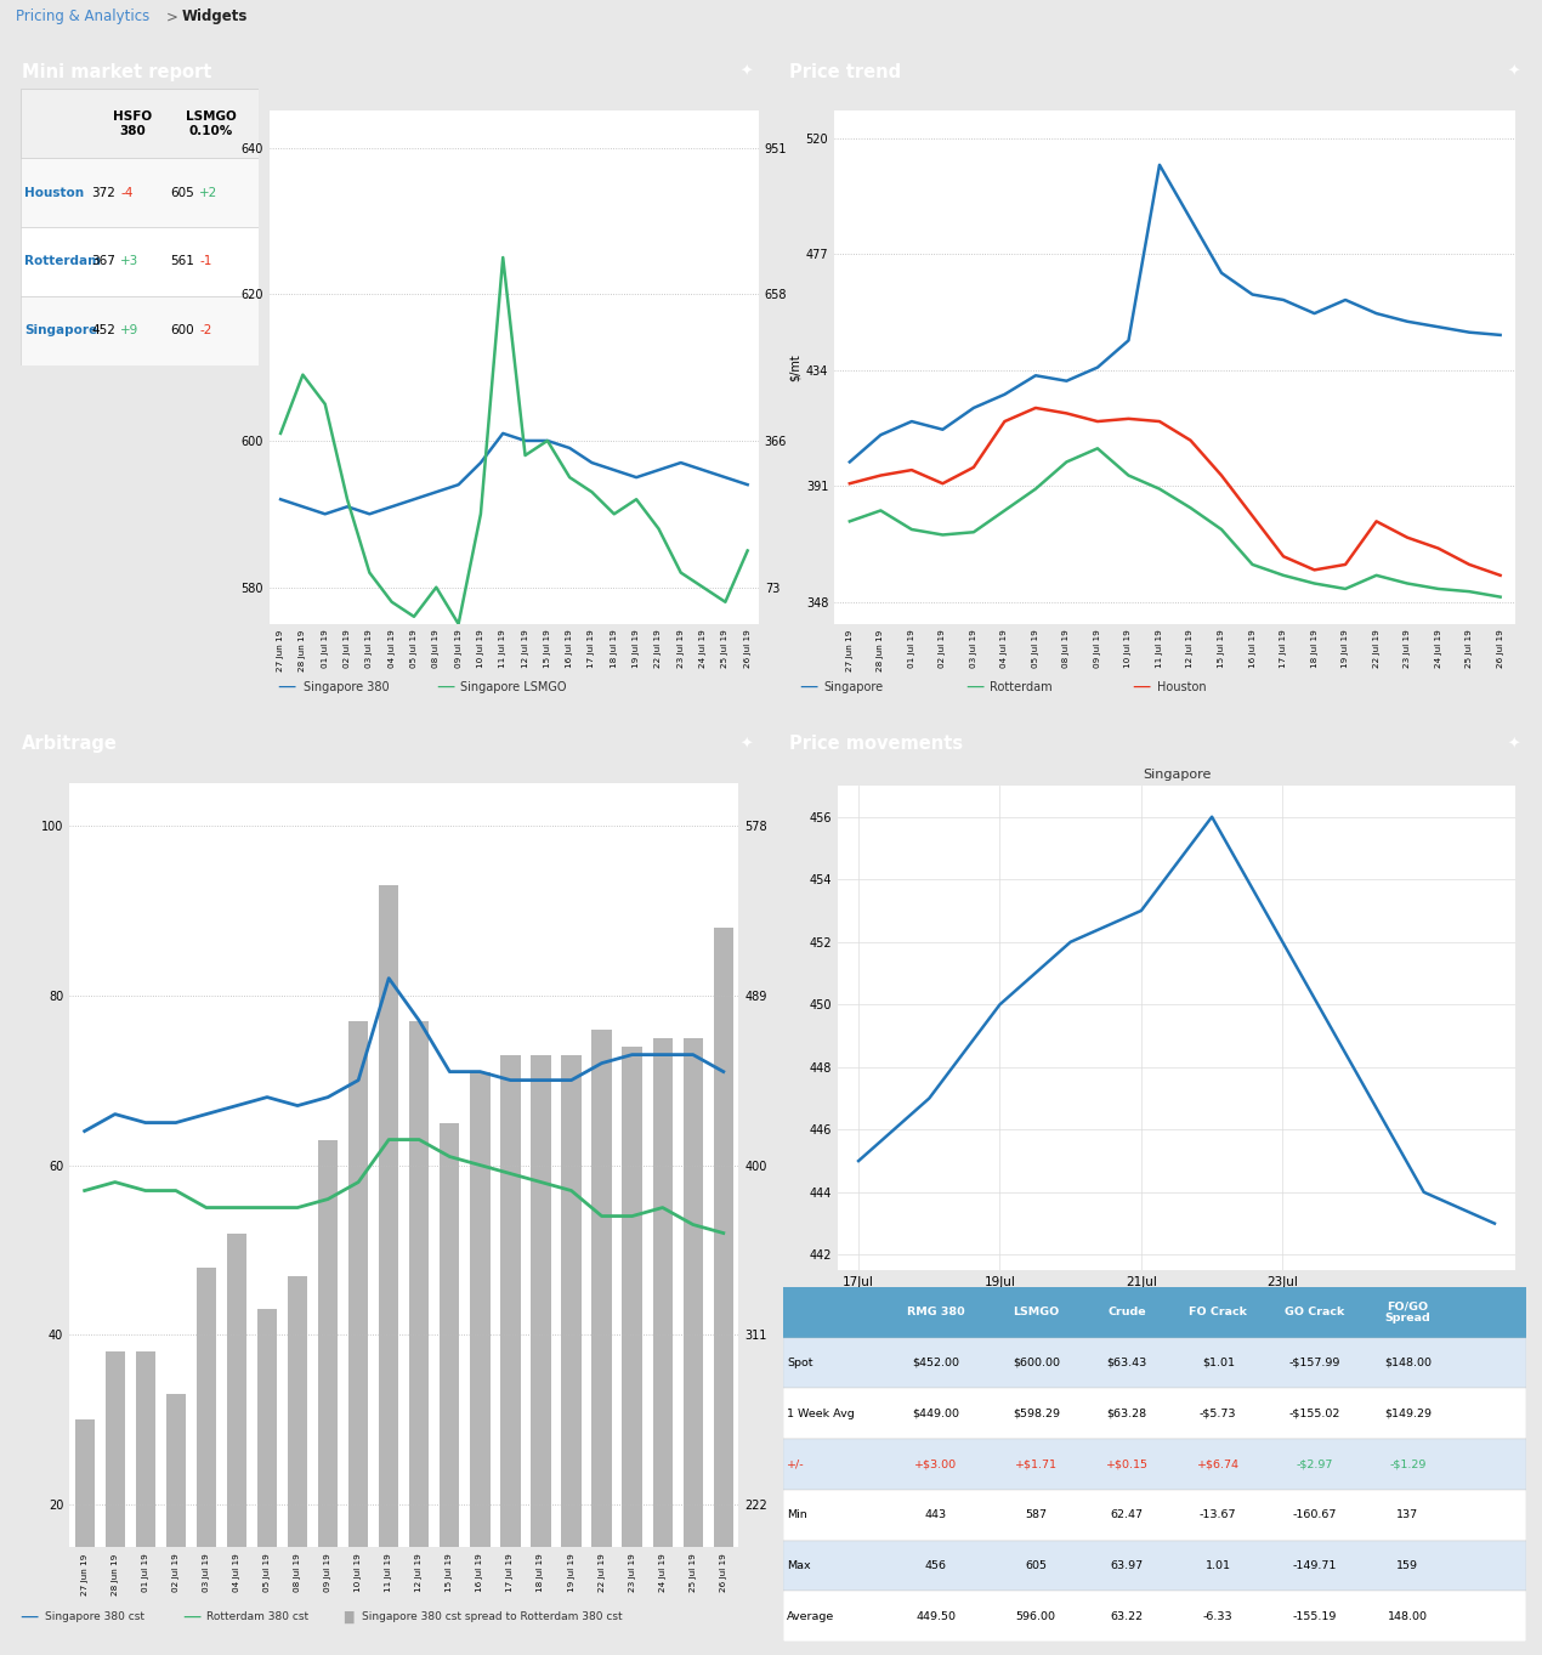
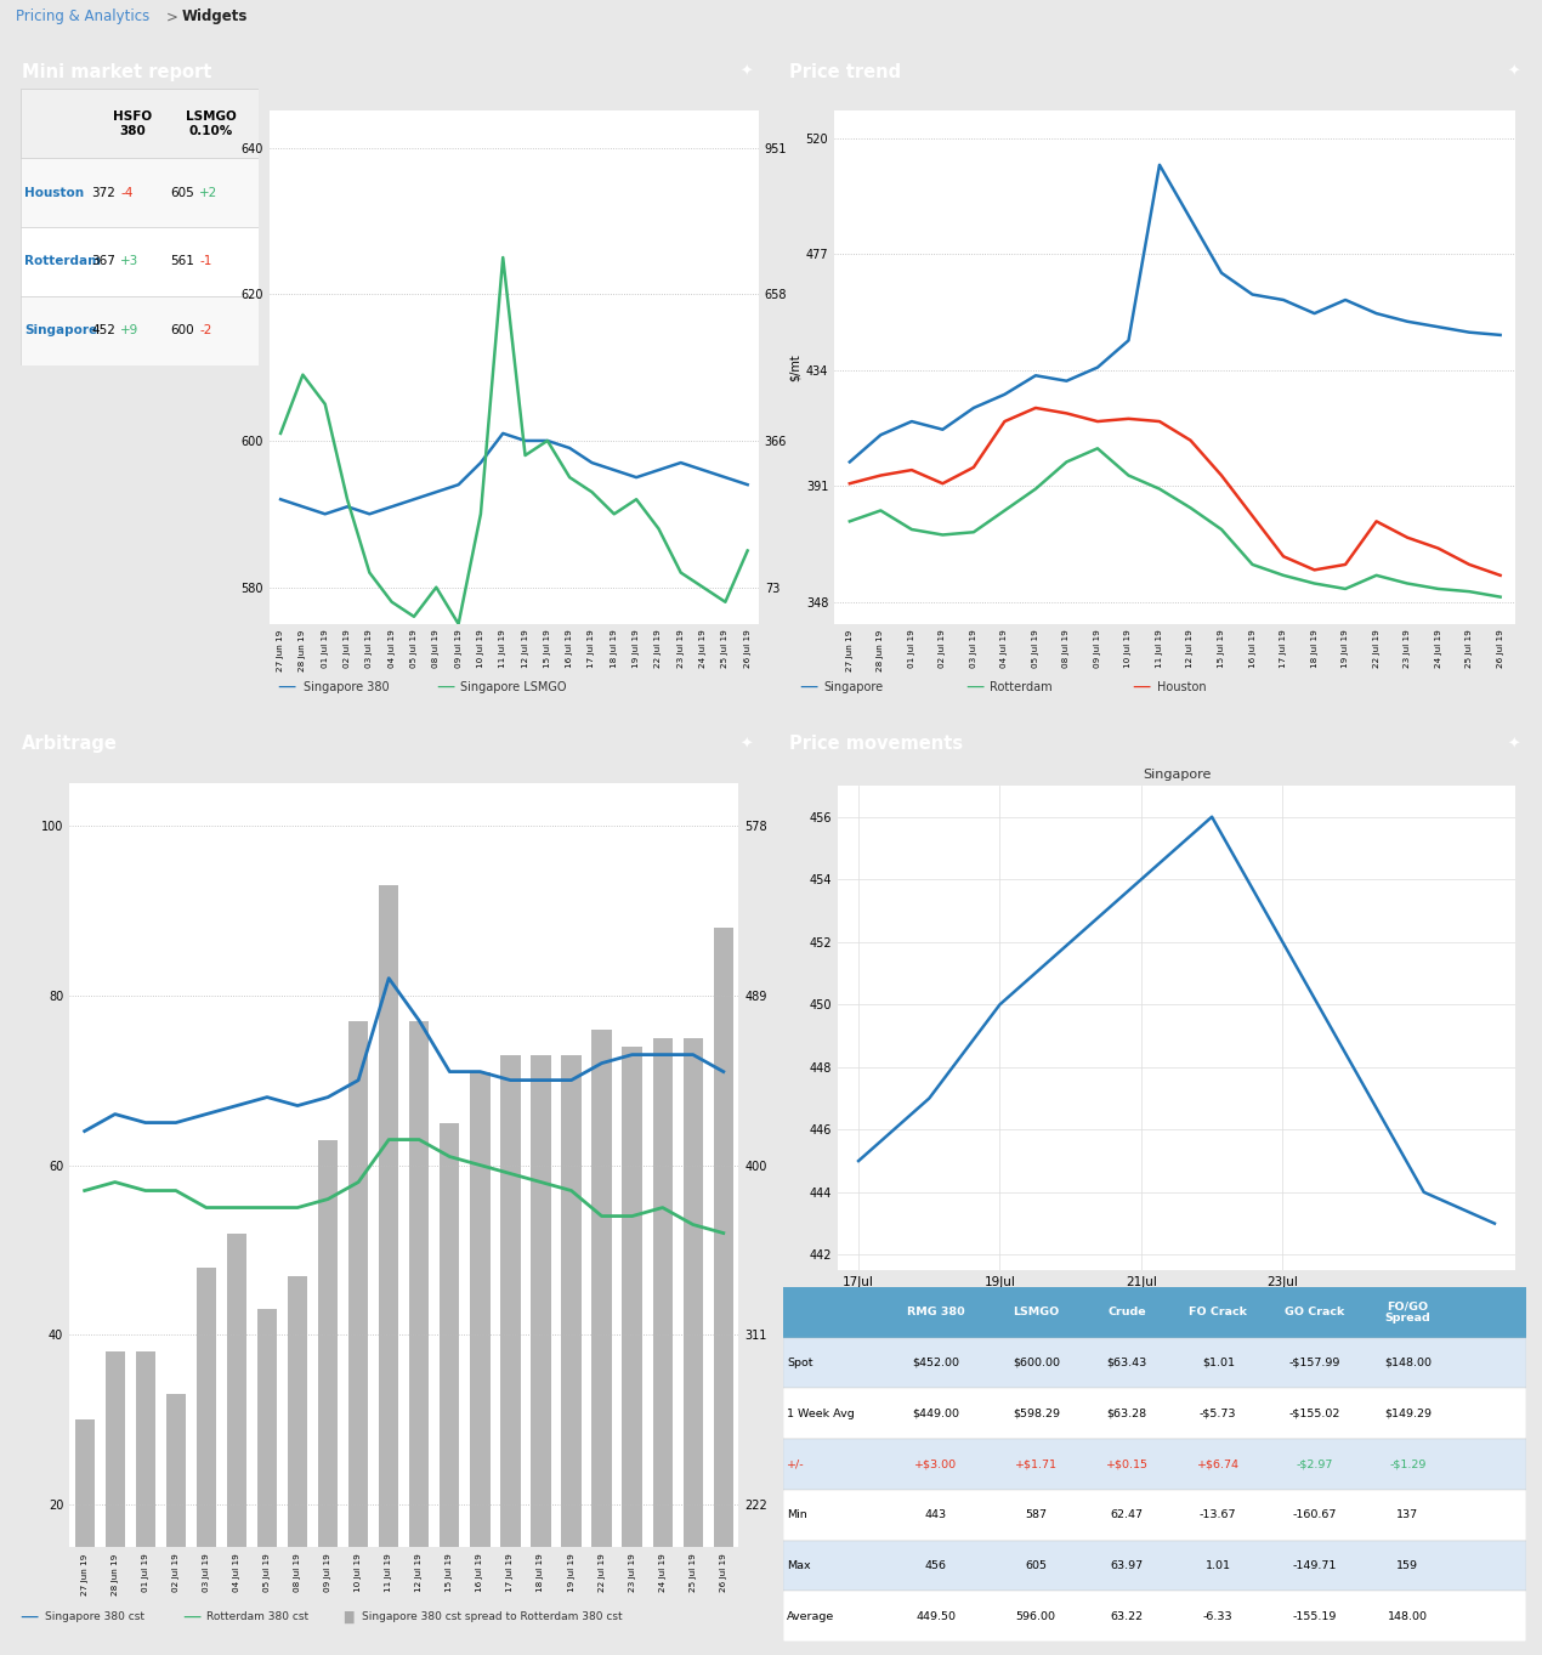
Singapore/21Jul: 453 -> 454
